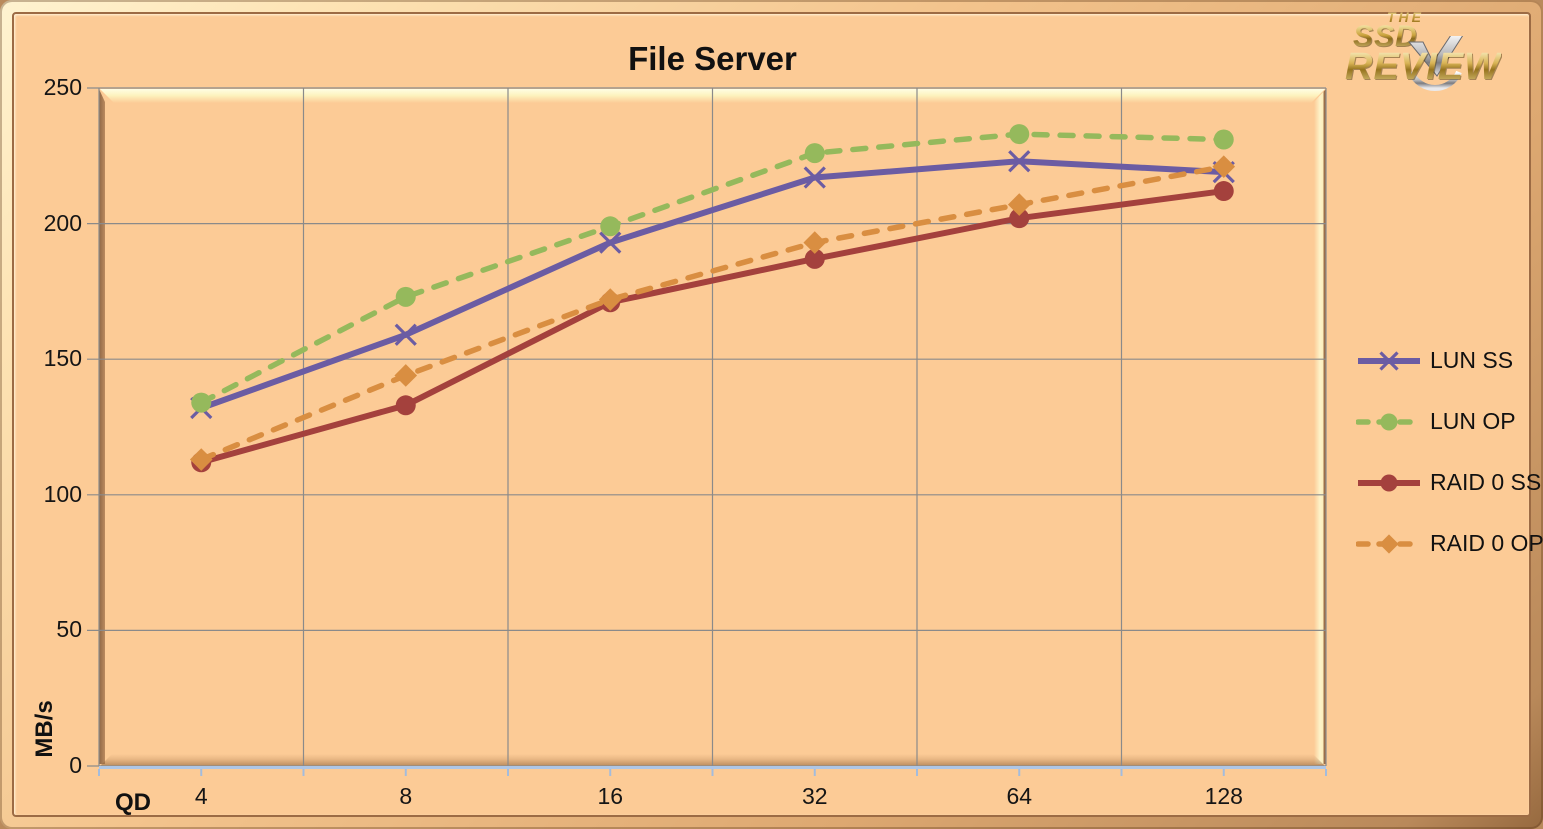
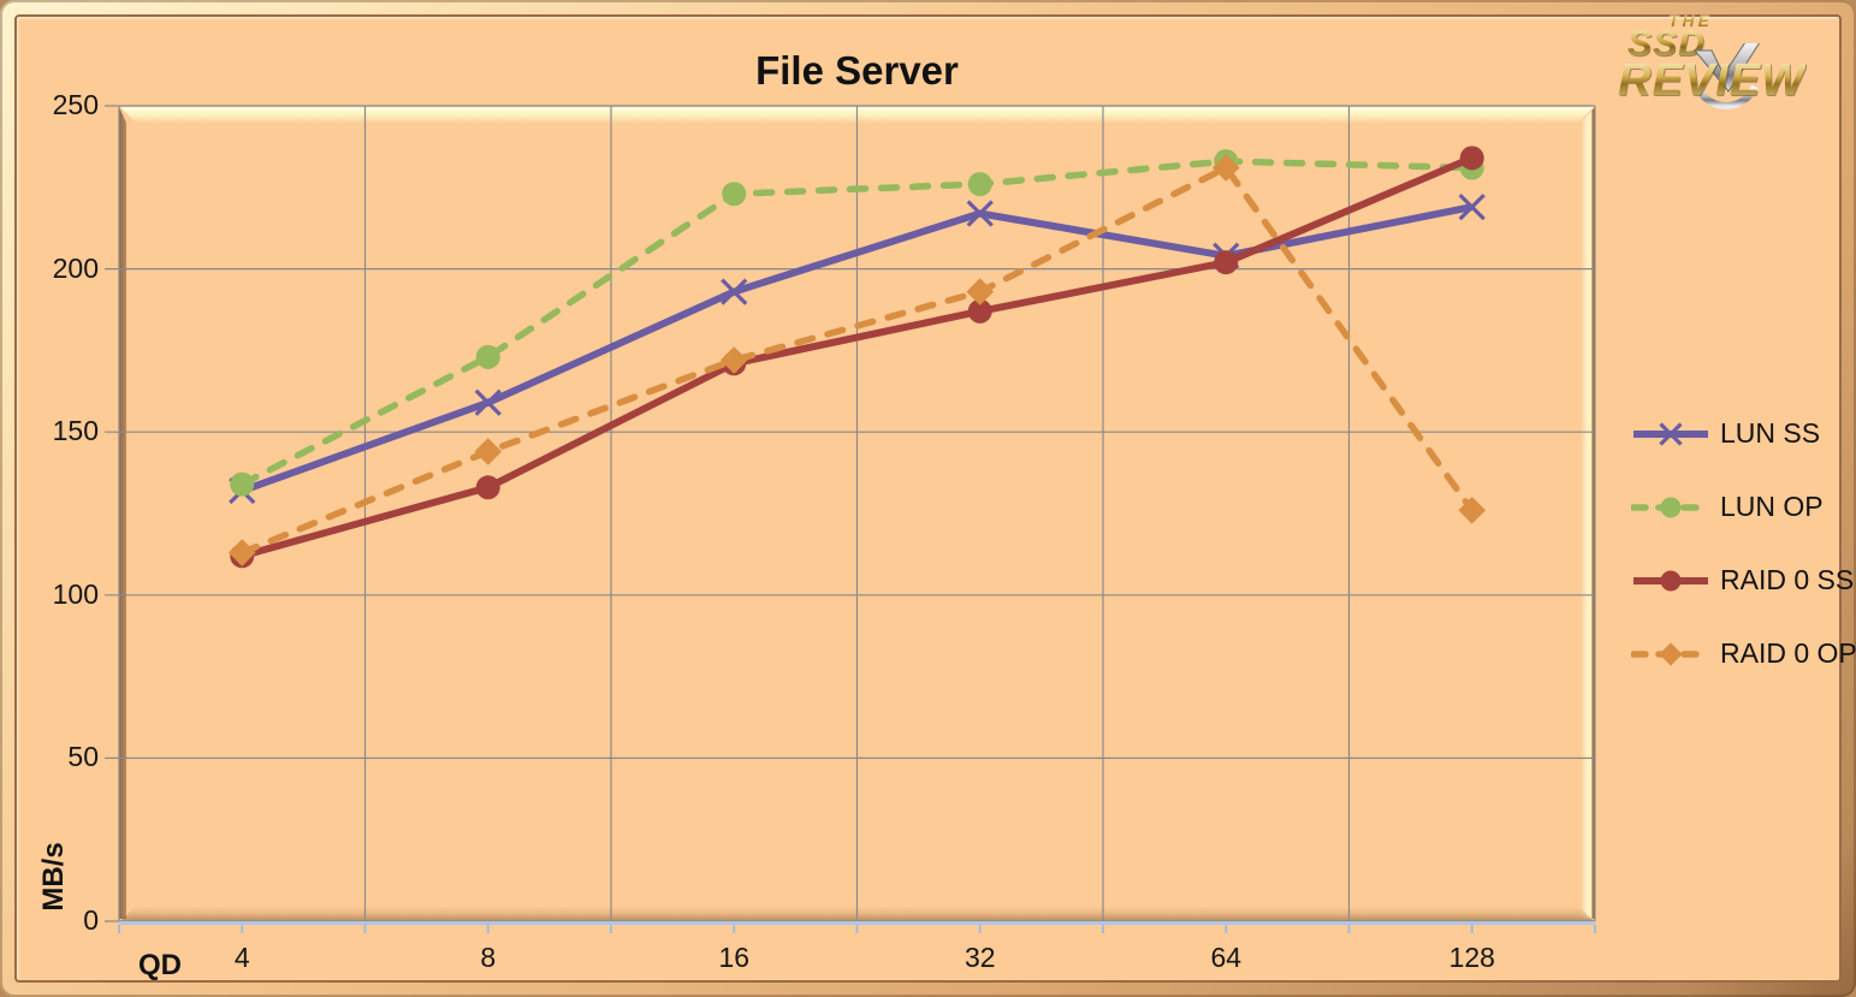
LUN OP/16: 199 -> 223
LUN SS/64: 223 -> 204
RAID 0 OP/64: 207 -> 231
RAID 0 SS/128: 212 -> 234
RAID 0 OP/128: 221 -> 126
